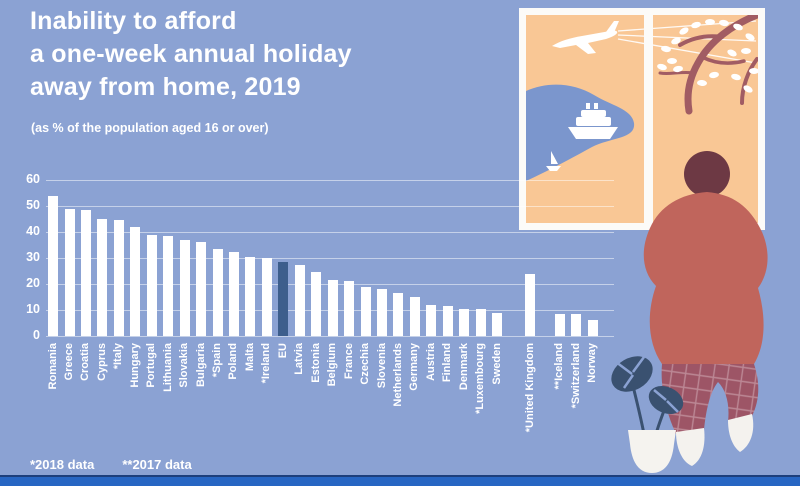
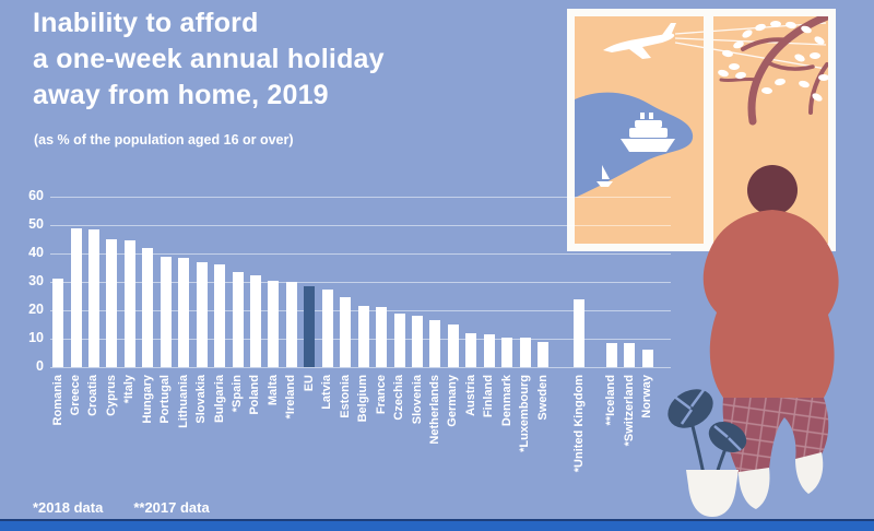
Romania: 54 -> 31
